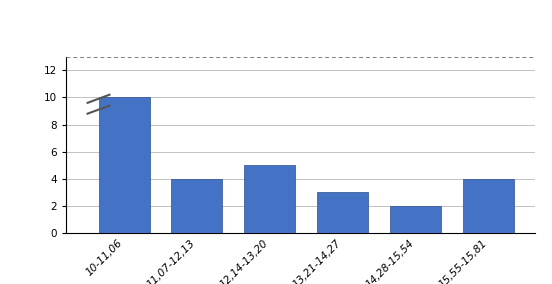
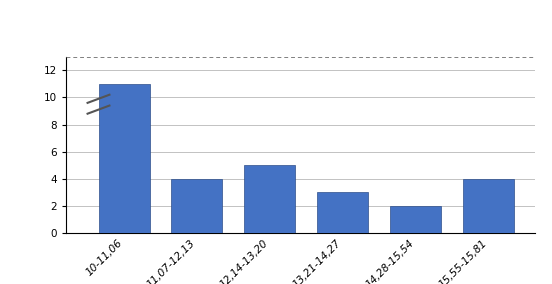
10-11,06: 10 -> 11
